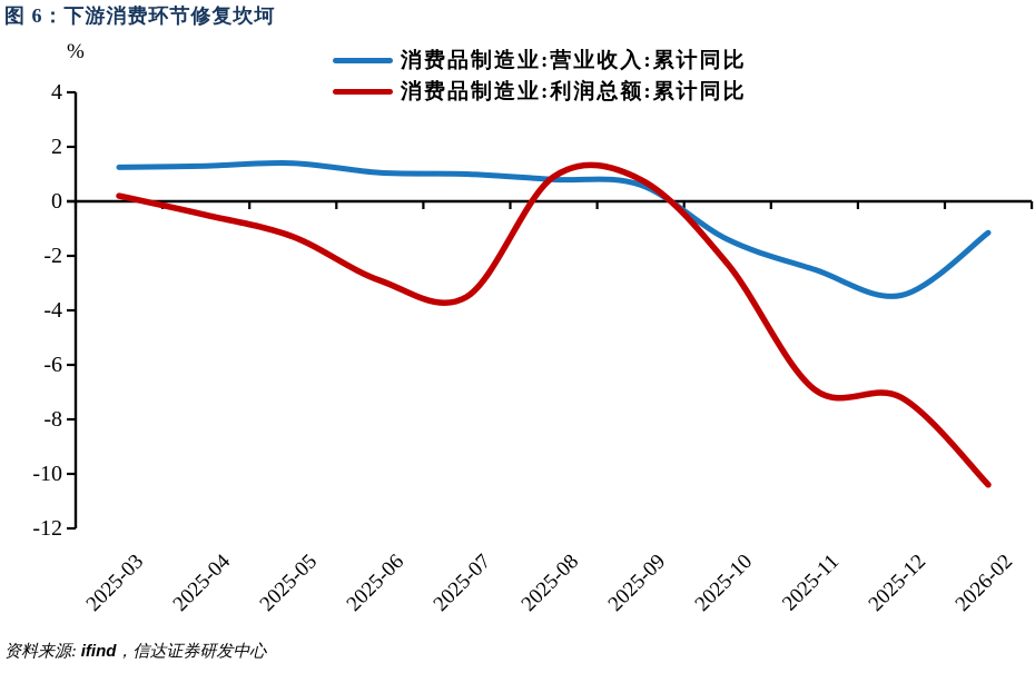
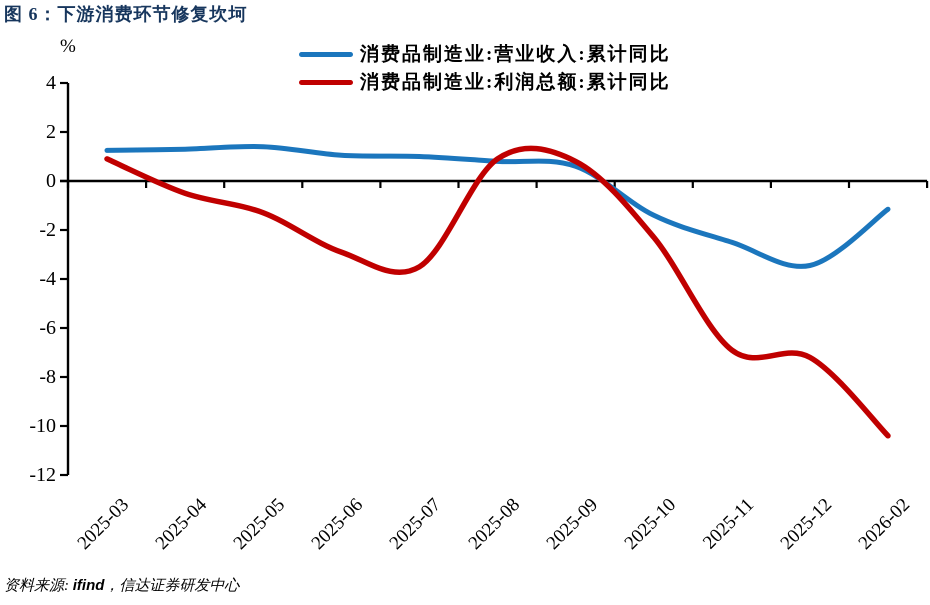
消费品制造业:利润总额:累计同比/2025-03: 0.2 -> 0.9
